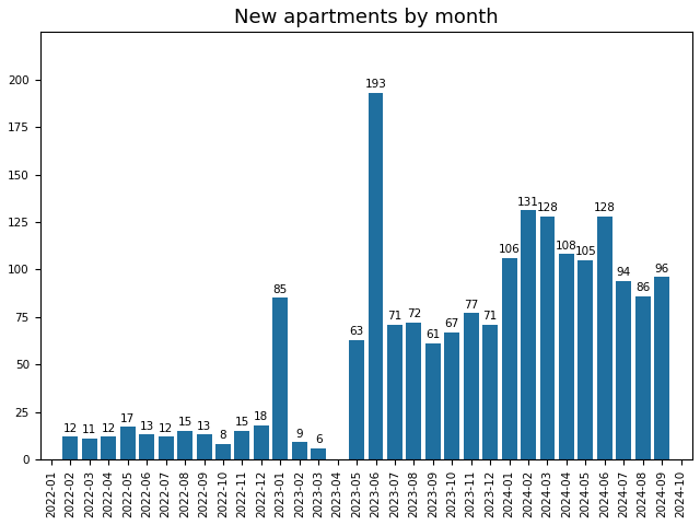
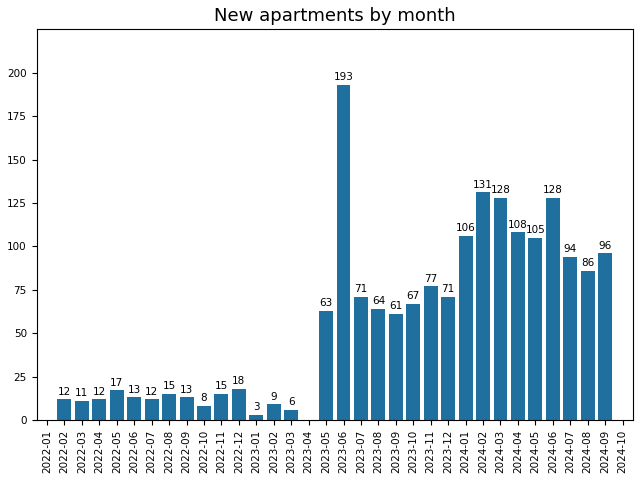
2023-01: 85 -> 3
2023-08: 72 -> 64
